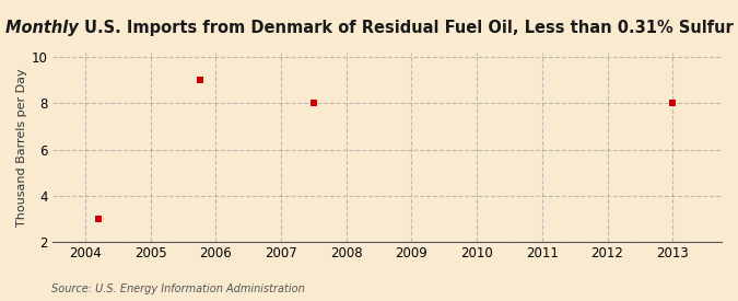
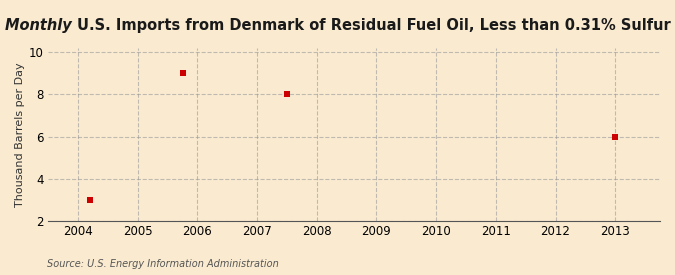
2013: 8 -> 6
